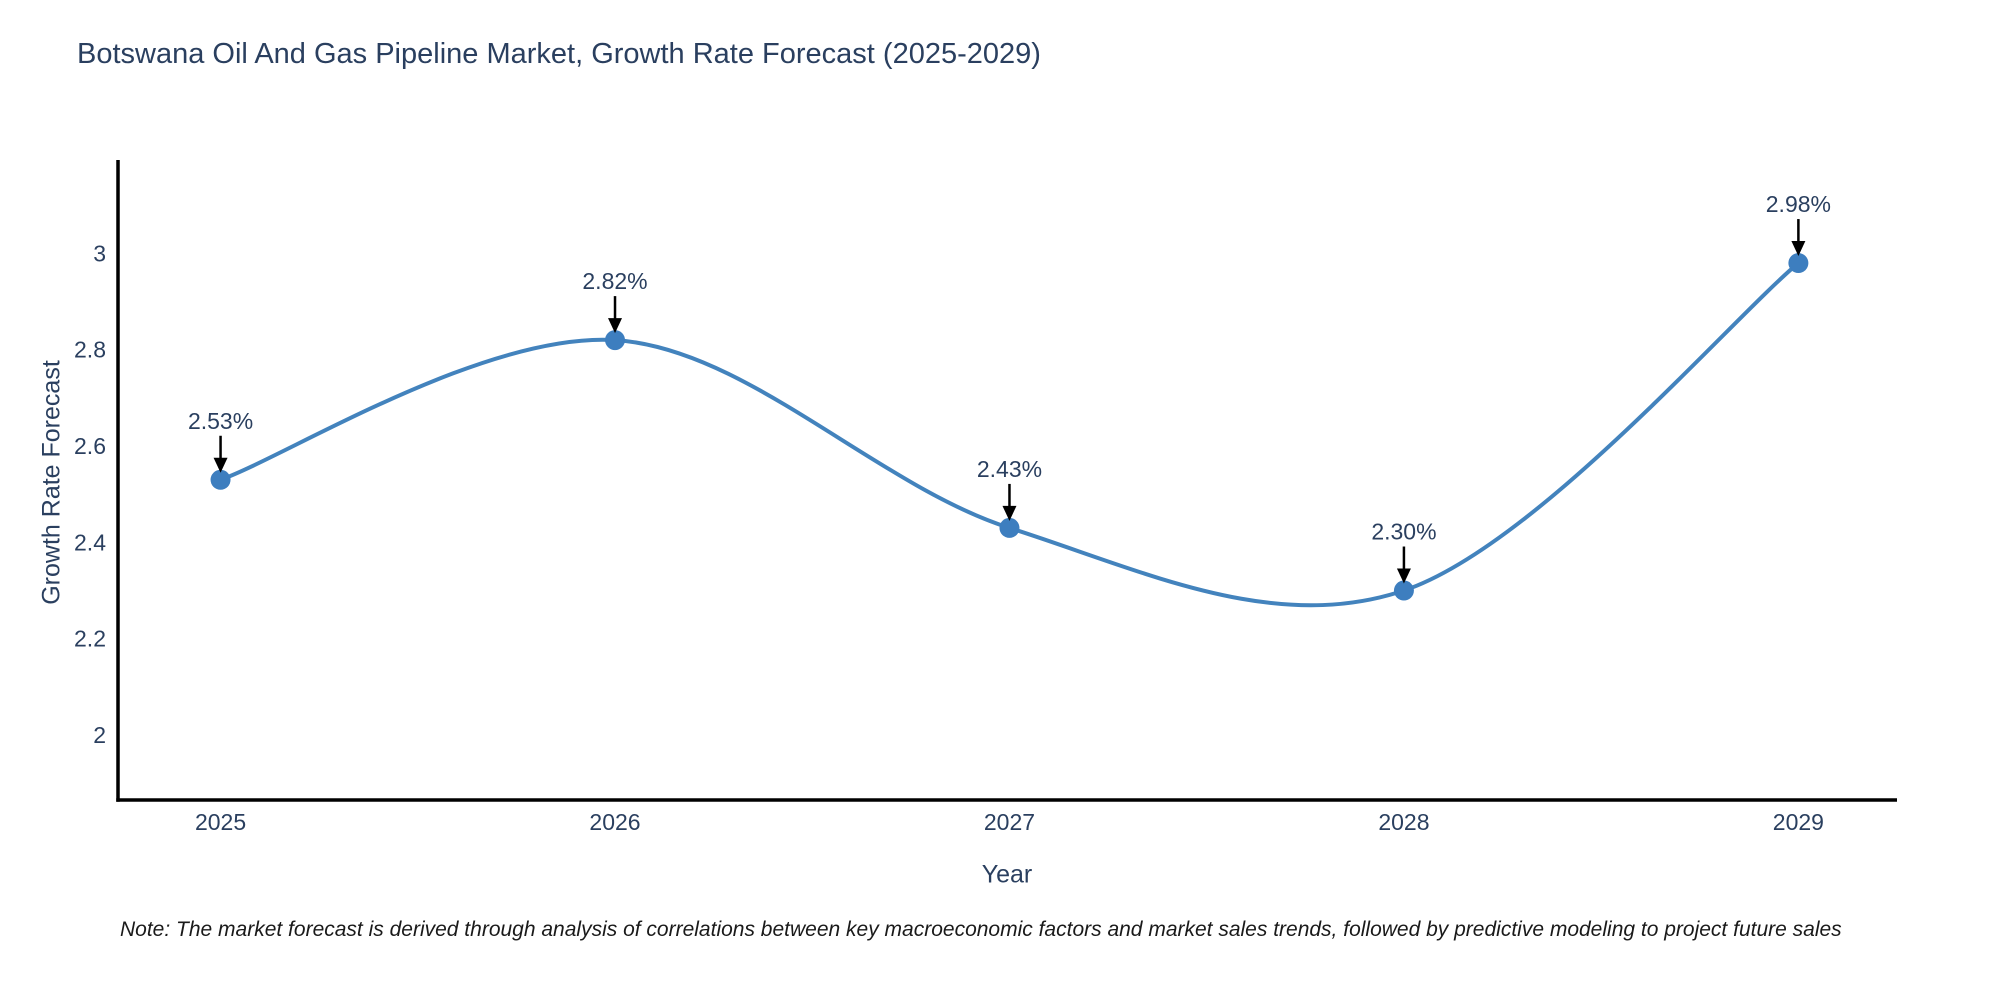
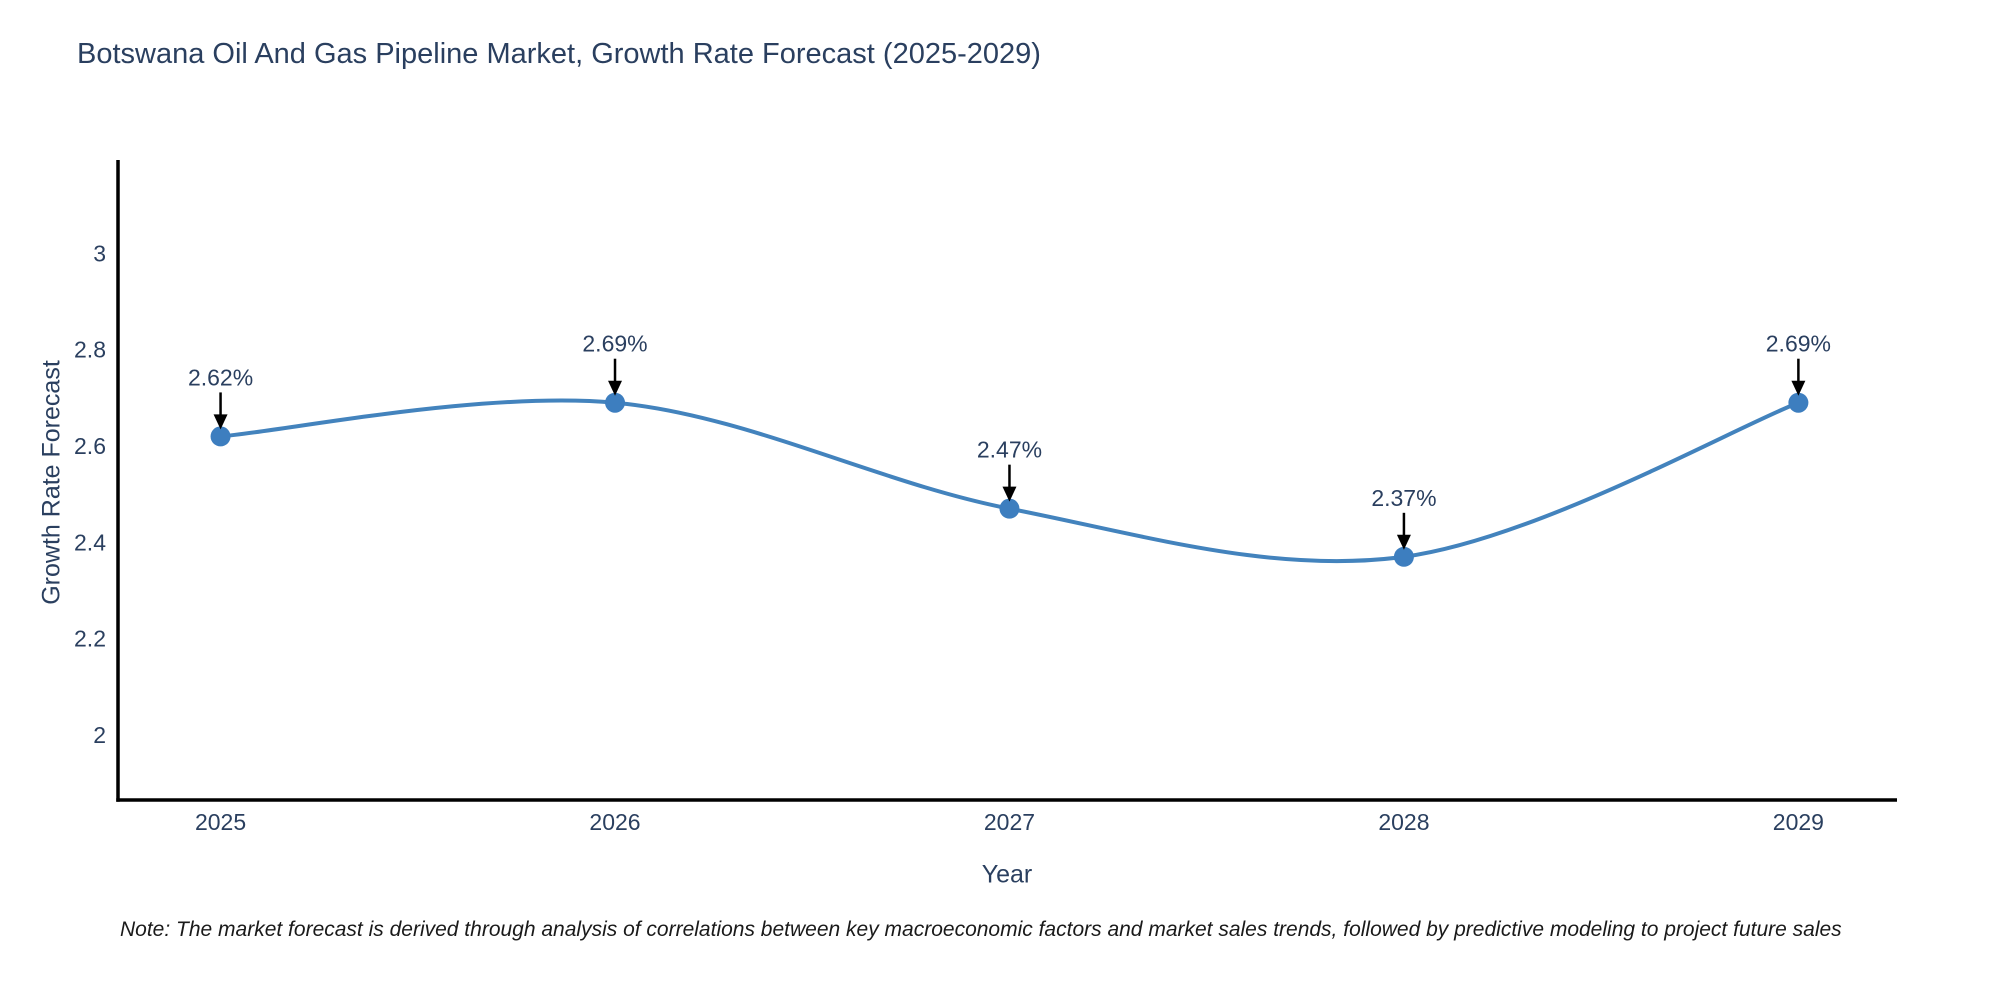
2025: 2.53% -> 2.62%
2026: 2.82% -> 2.69%
2027: 2.43% -> 2.47%
2028: 2.30% -> 2.37%
2029: 2.98% -> 2.69%
